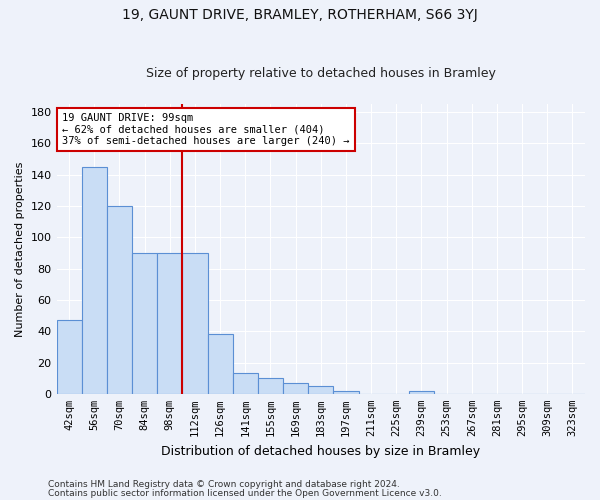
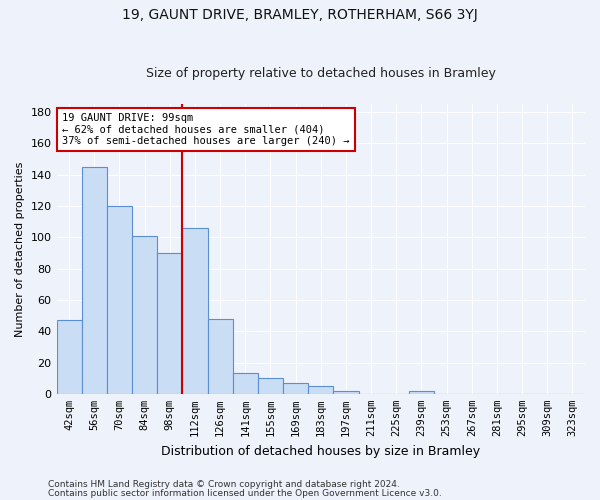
84sqm: 90 -> 101
112sqm: 90 -> 106
126sqm: 38 -> 48
